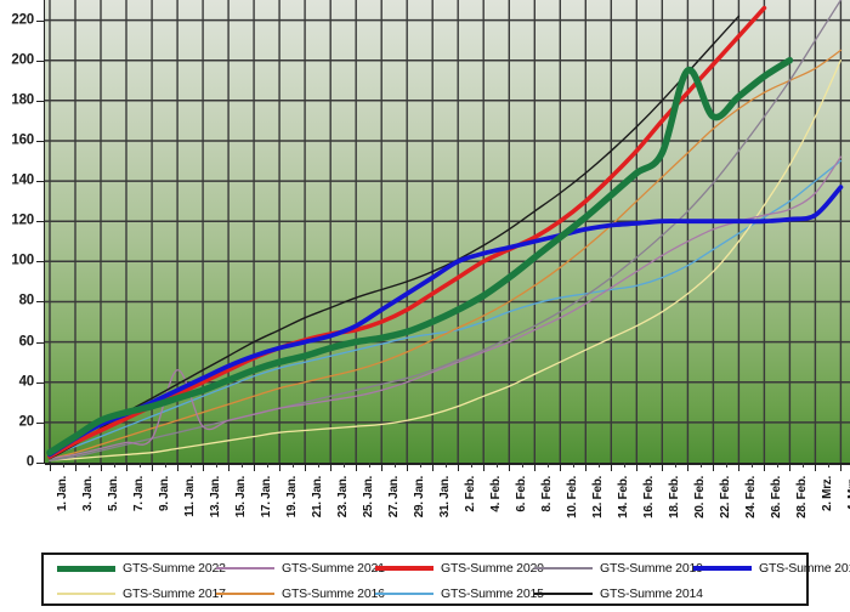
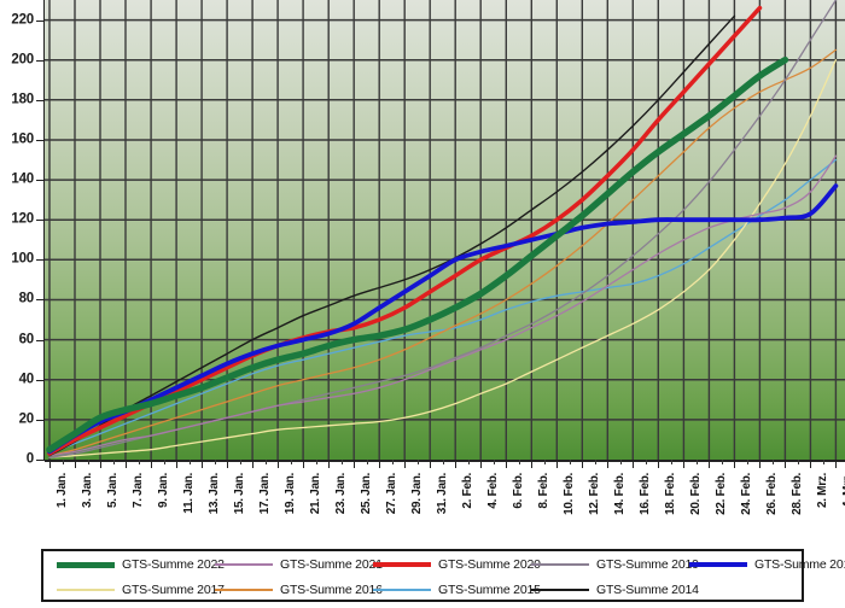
GTS-Summe 2021/11. Jan.: 46 -> 15
GTS-Summe 2022/20. Feb.: 195 -> 163
